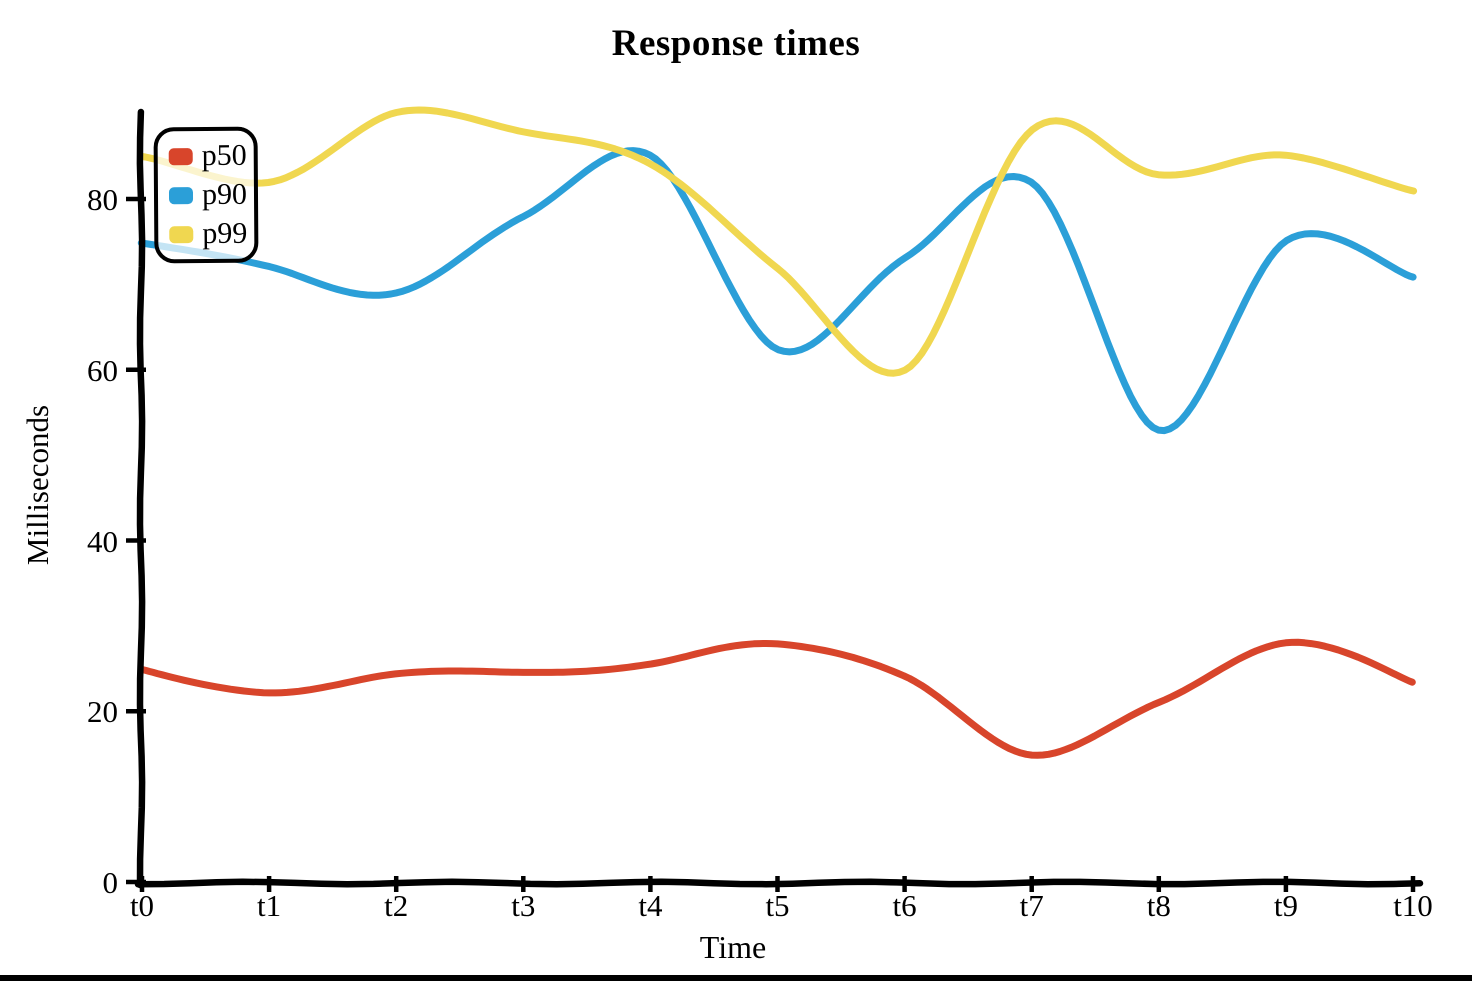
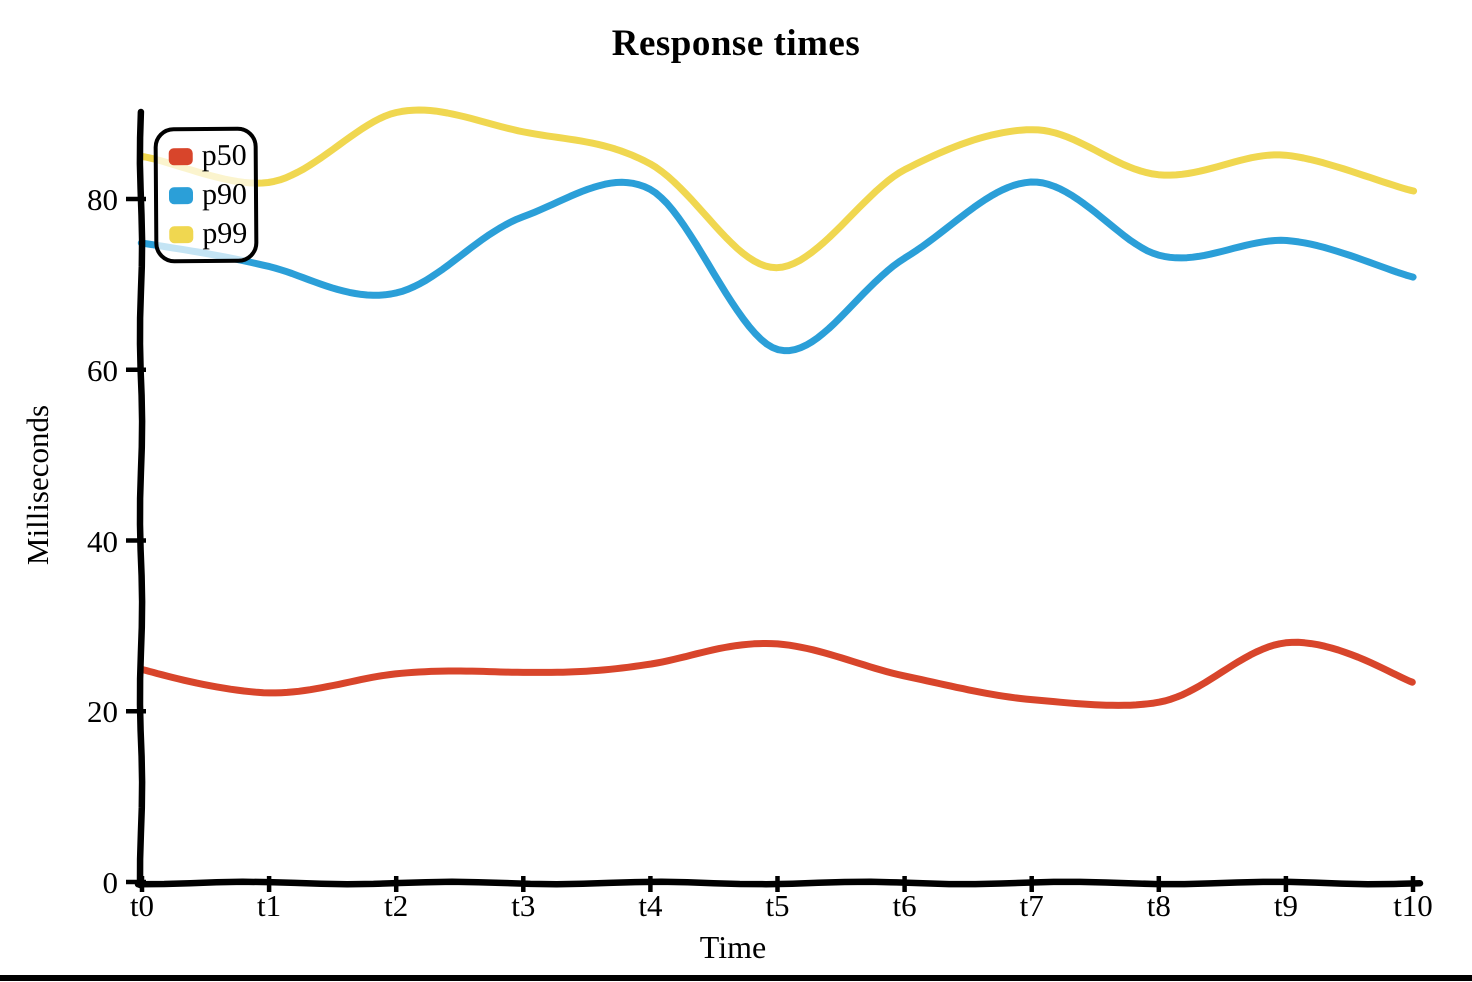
p90/t4: 85 -> 81
p99/t6: 60 -> 84
p50/t7: 15 -> 22
p90/t8: 53 -> 74
